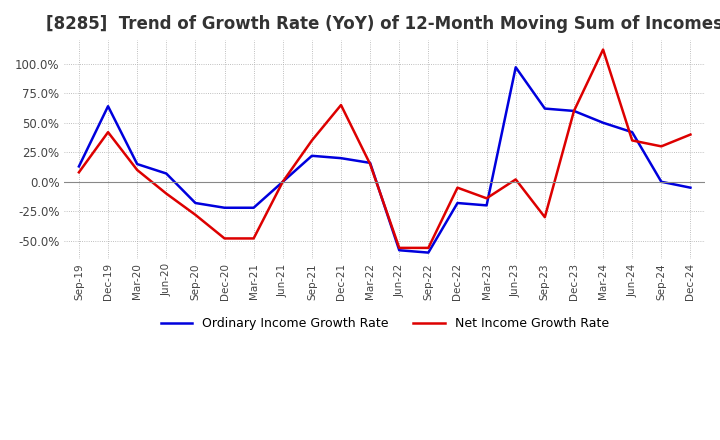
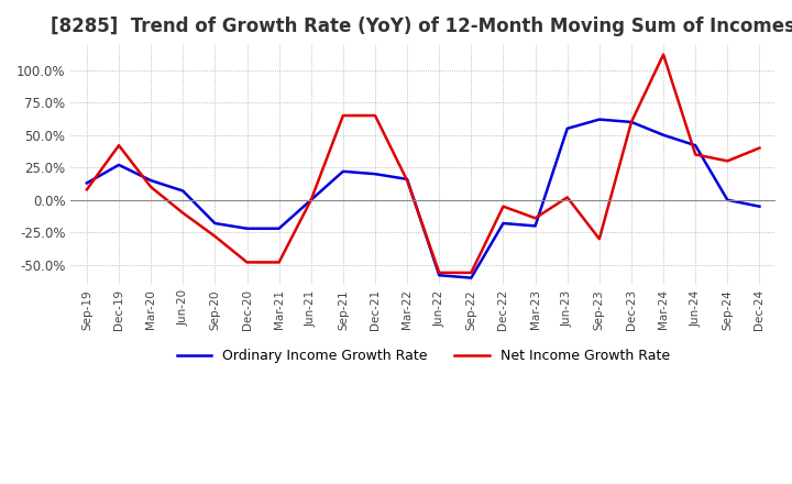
Ordinary Income Growth Rate/Dec-19: 64% -> 27%
Net Income Growth Rate/Sep-21: 35% -> 65%
Ordinary Income Growth Rate/Jun-23: 97% -> 55%
